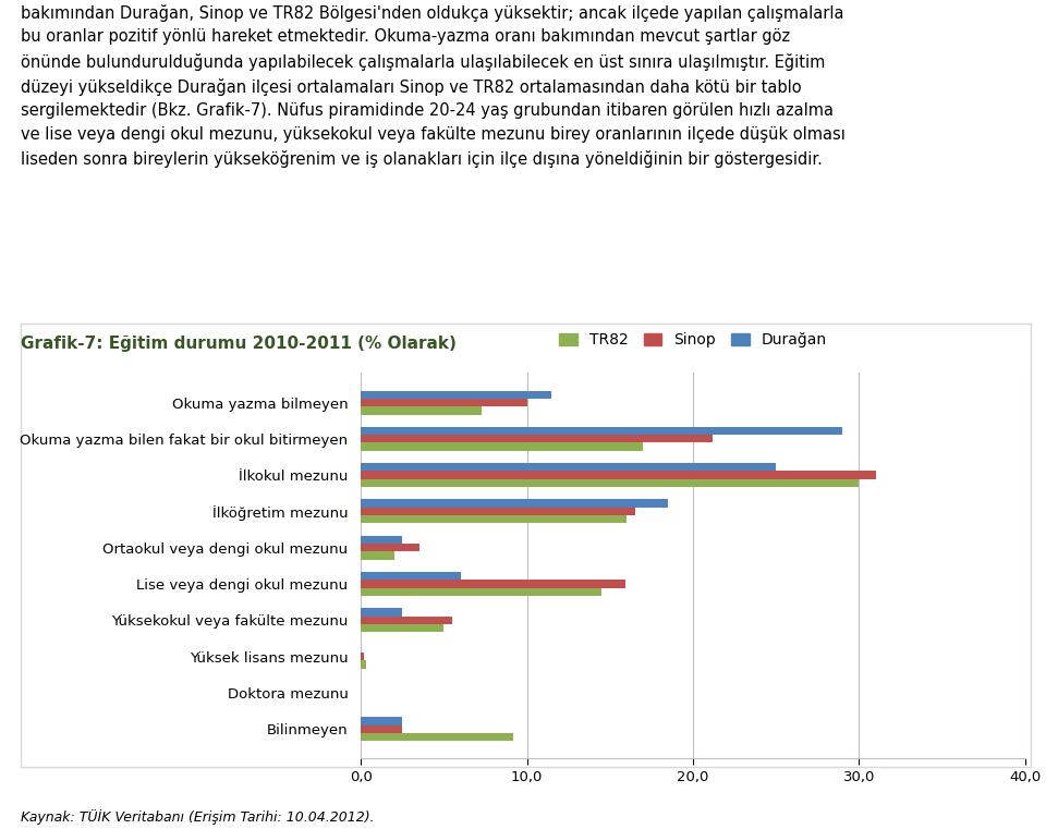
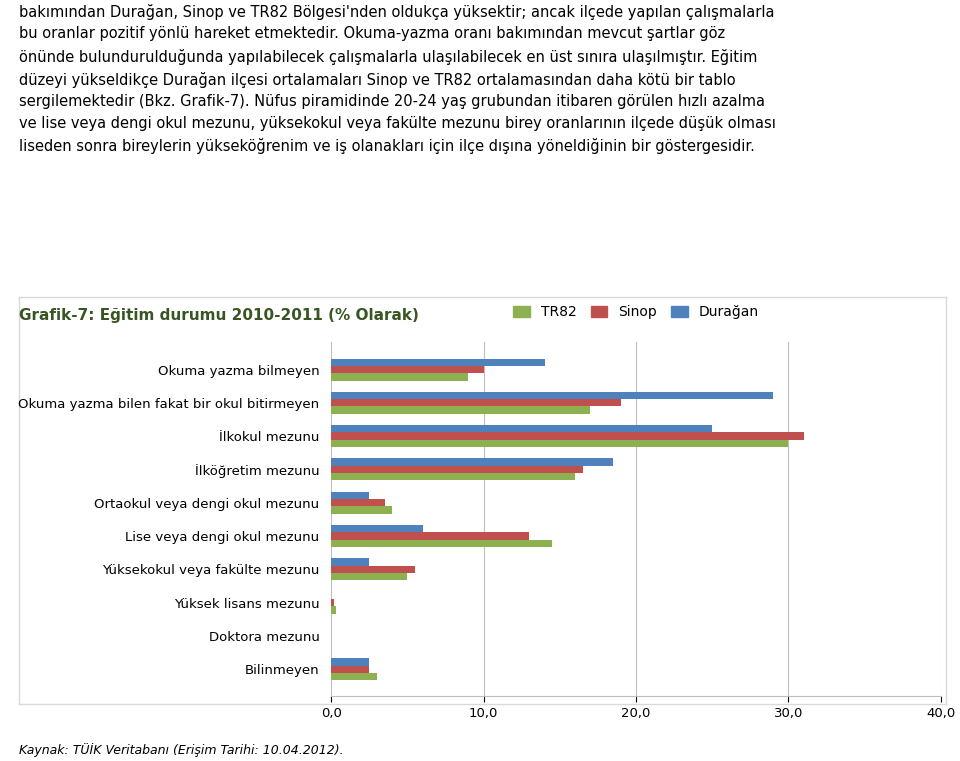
Durağan/Okuma yazma bilmeyen: 11,5 -> 14,0
TR82/Okuma yazma bilmeyen: 7,3 -> 9,0
Sinop/Okuma yazma bilen fakat bir okul bitirmeyen: 21,2 -> 19,0
TR82/Ortaokul veya dengi okul mezunu: 2,0 -> 4,0
Sinop/Lise veya dengi okul mezunu: 15,9 -> 13,0
TR82/Bilinmeyen: 9,2 -> 3,0
